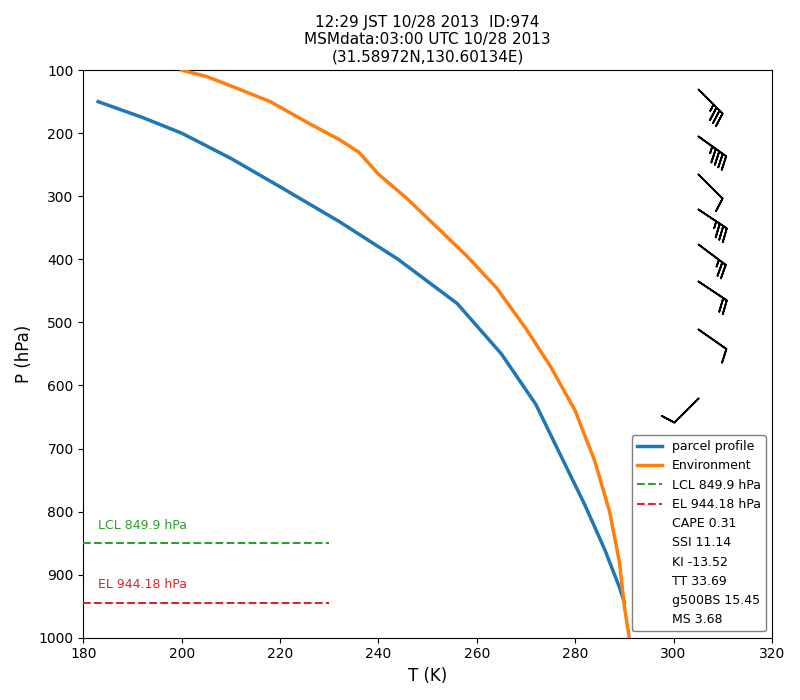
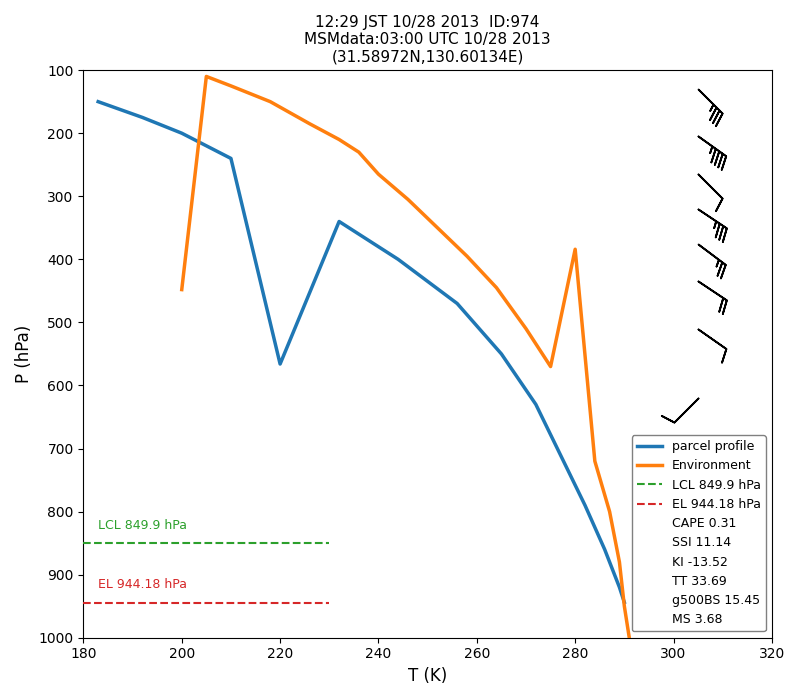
Environment/200: 100 -> 448
parcel profile/220: 285 -> 566
Environment/280: 640 -> 384
